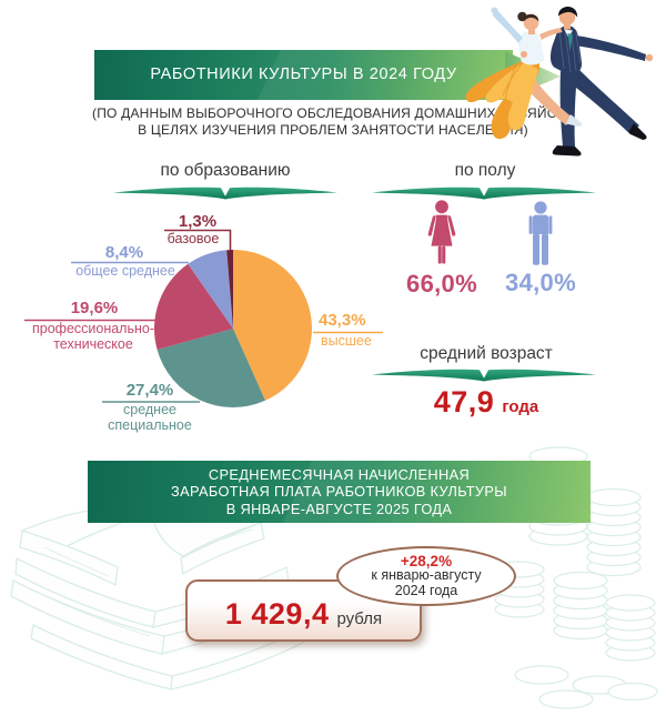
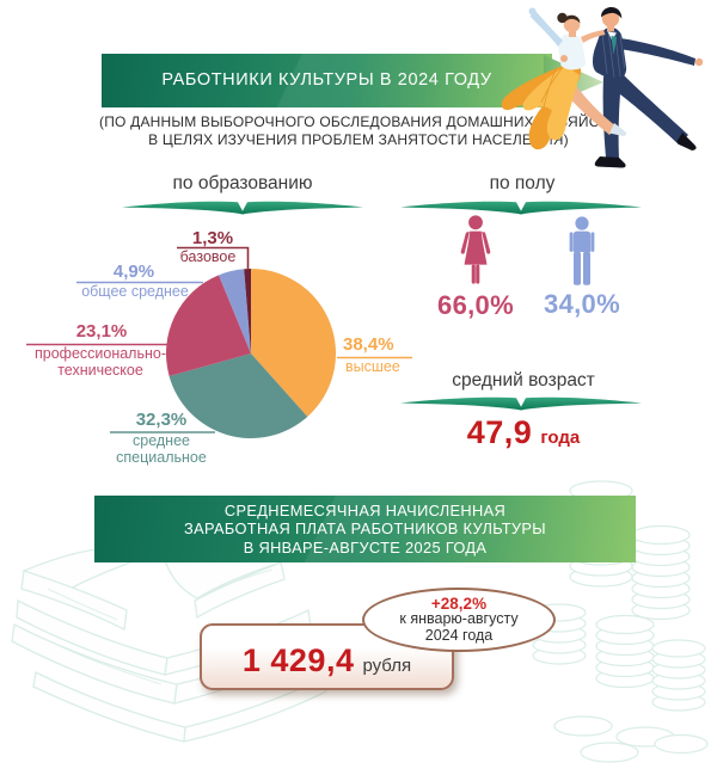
высшее: 43,3% -> 38,4%
среднее специальное: 27,4% -> 32,3%
профессионально-техническое: 19,6% -> 23,1%
общее среднее: 8,4% -> 4,9%
